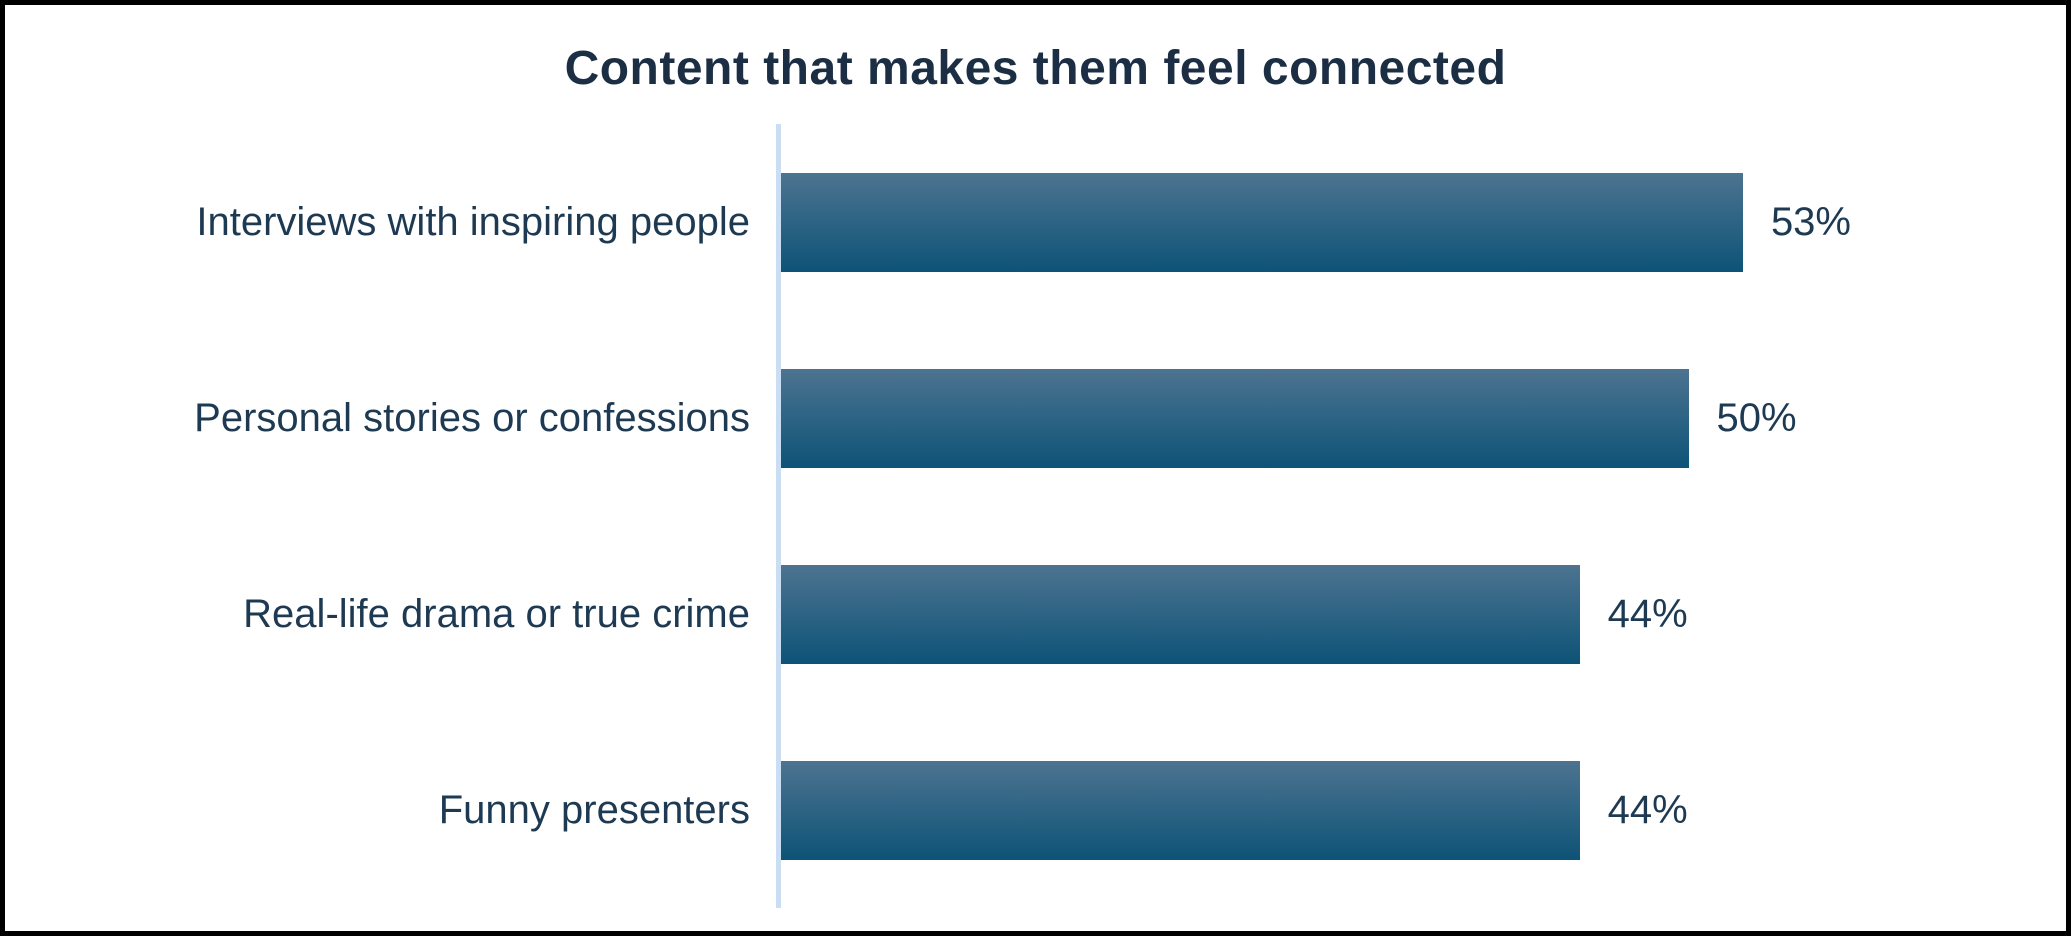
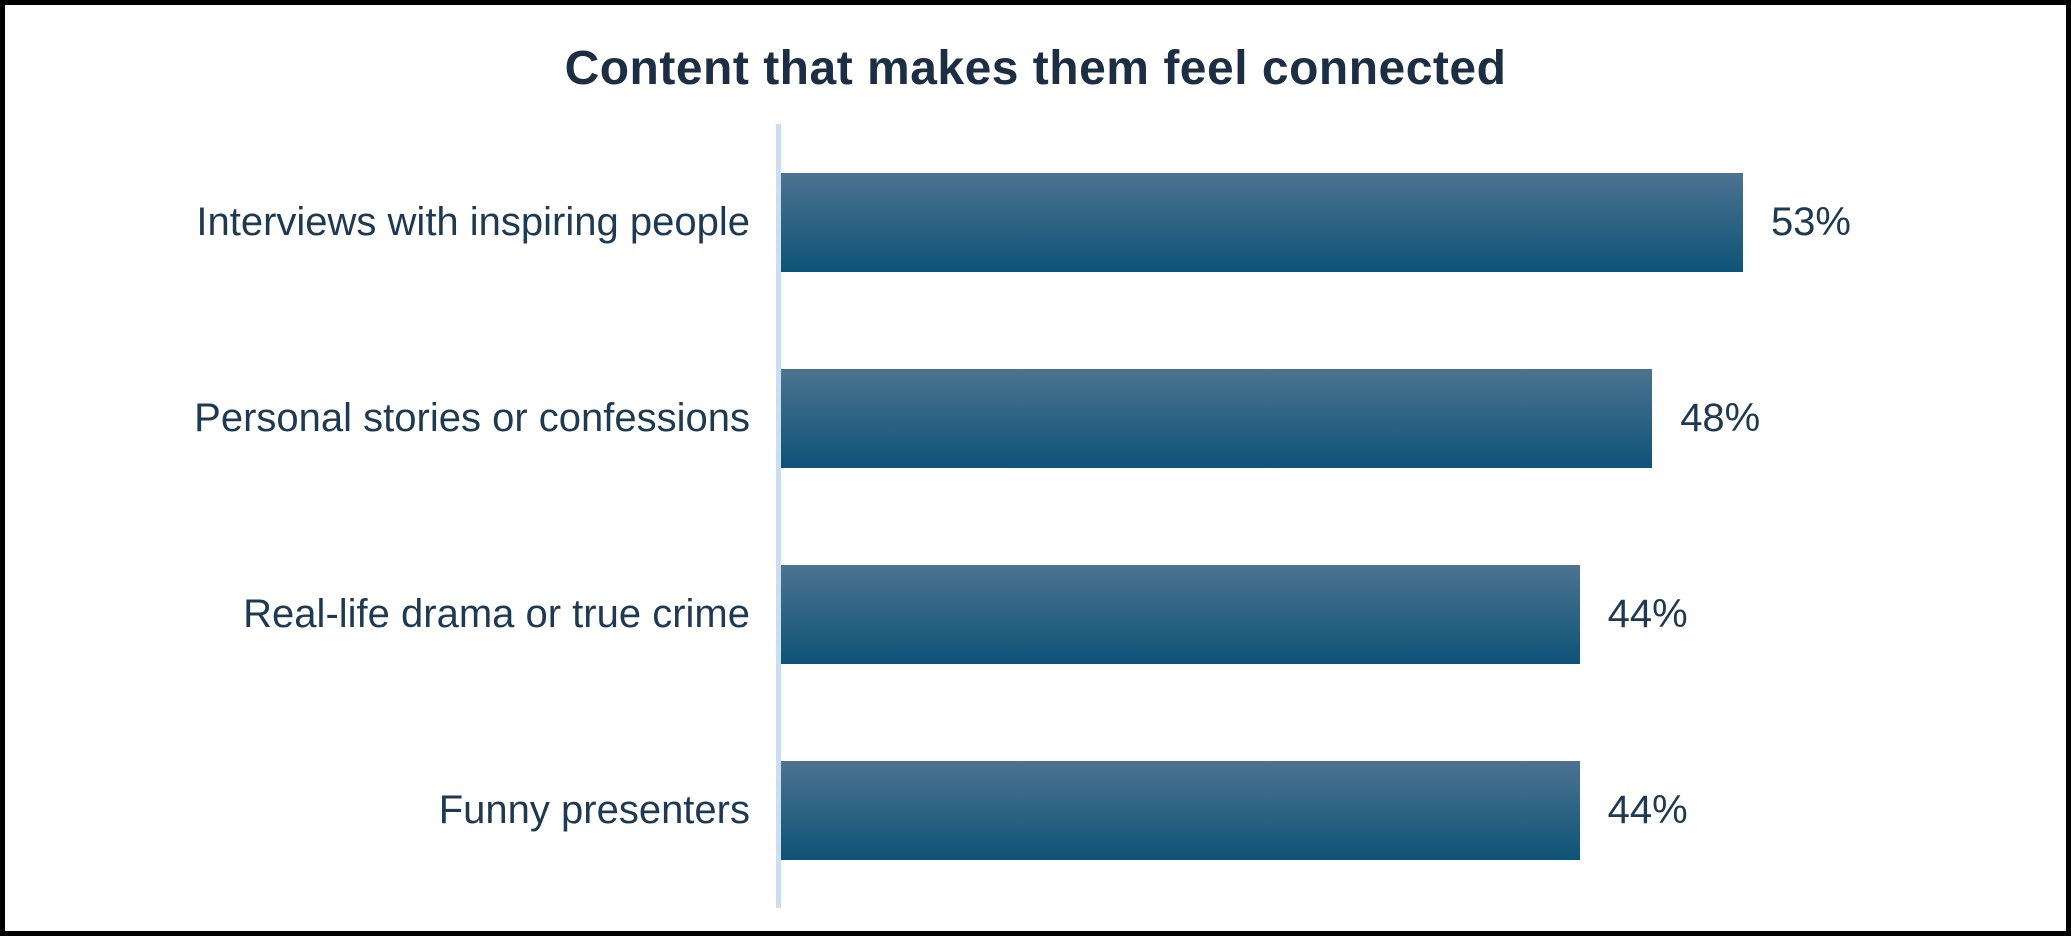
Personal stories or confessions: 50% -> 48%
